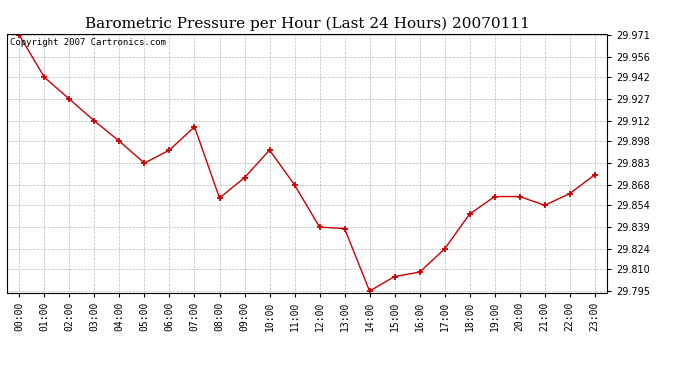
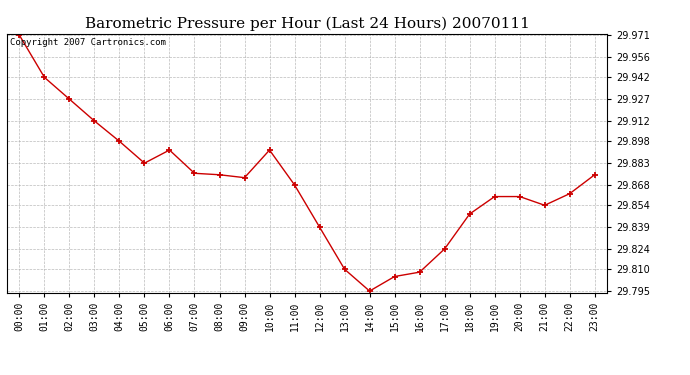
07:00: 29.908 -> 29.876
08:00: 29.859 -> 29.875
13:00: 29.838 -> 29.810
